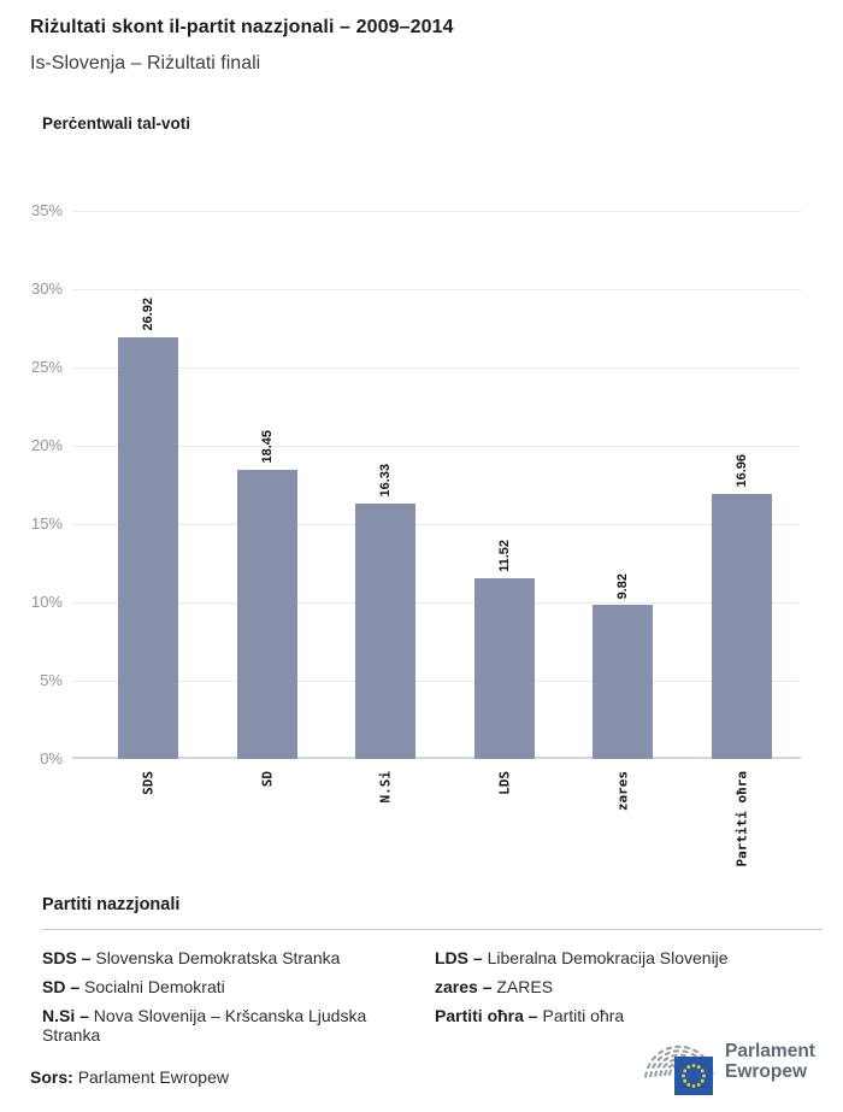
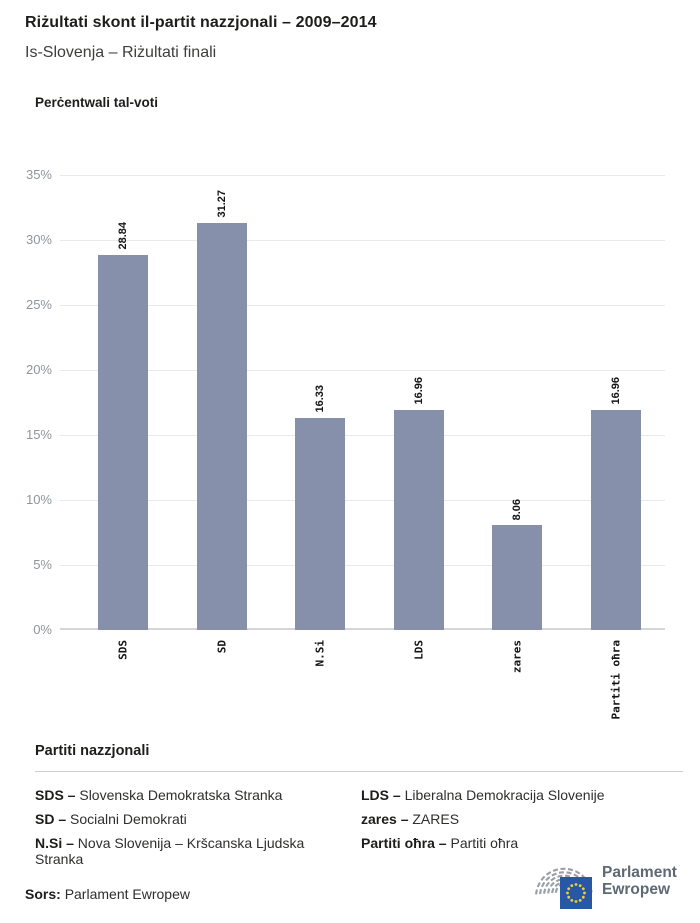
SDS: 26.92 -> 28.84
SD: 18.45 -> 31.27
LDS: 11.52 -> 16.96
zares: 9.82 -> 8.06
